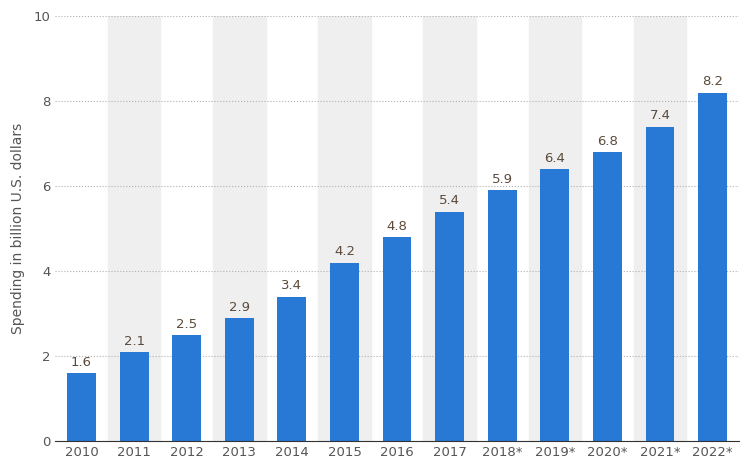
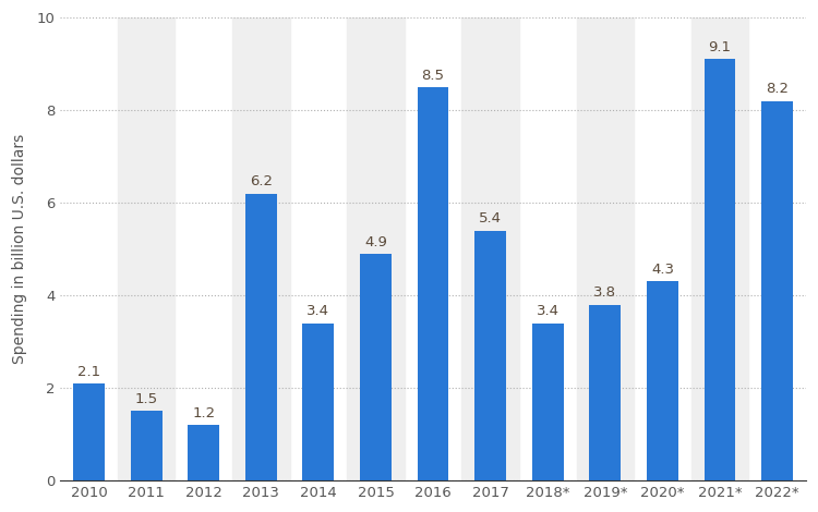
2010: 1.6 -> 2.1
2011: 2.1 -> 1.5
2012: 2.5 -> 1.2
2013: 2.9 -> 6.2
2015: 4.2 -> 4.9
2016: 4.8 -> 8.5
2018*: 5.9 -> 3.4
2019*: 6.4 -> 3.8
2020*: 6.8 -> 4.3
2021*: 7.4 -> 9.1
